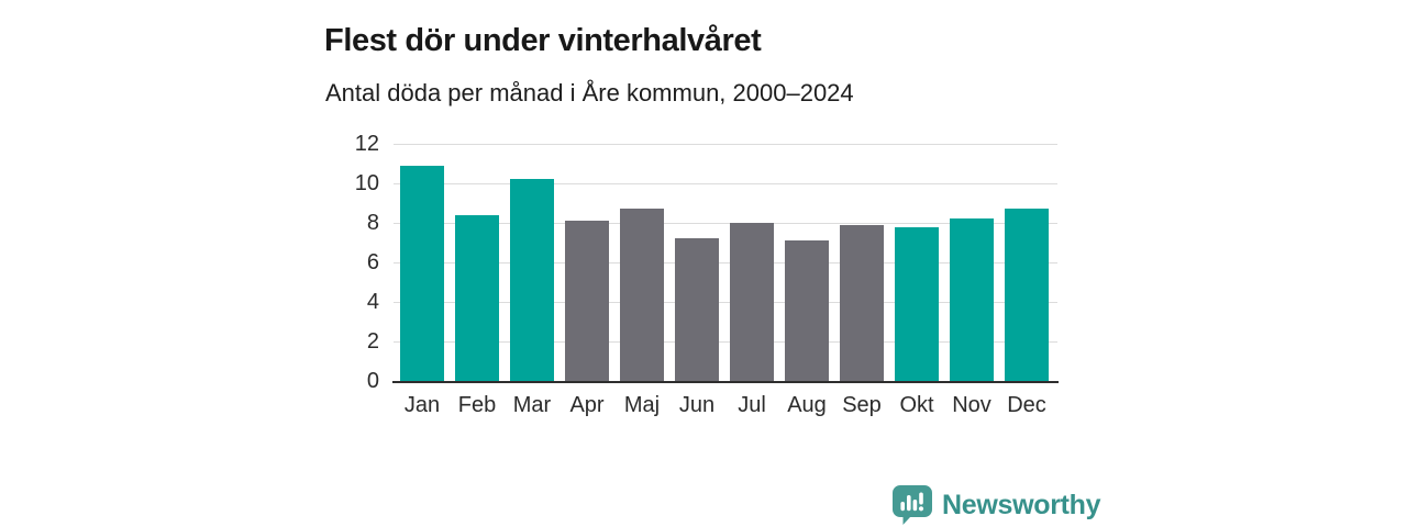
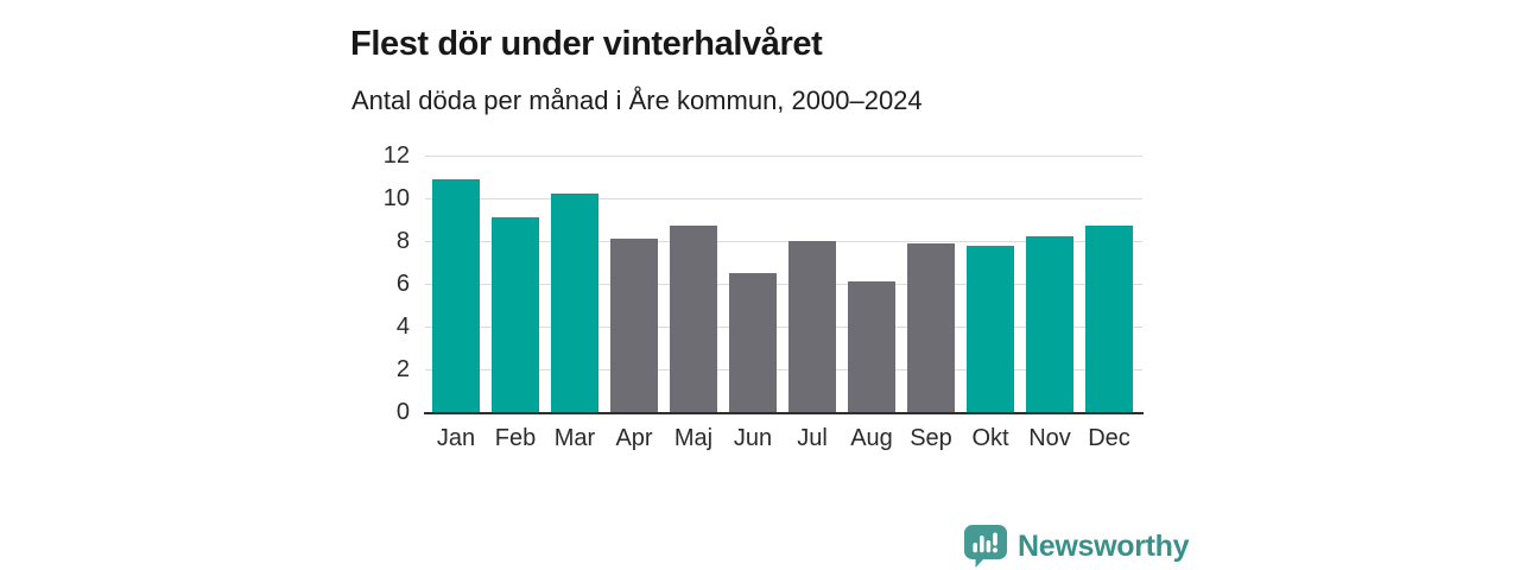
Feb: 8.4 -> 9.1
Jun: 7.2 -> 6.5
Aug: 7.1 -> 6.1
